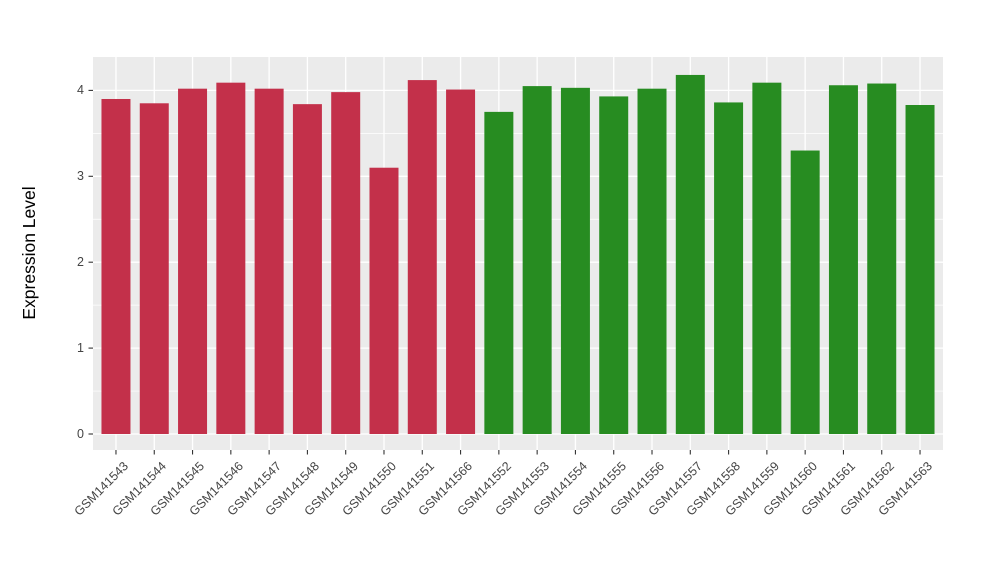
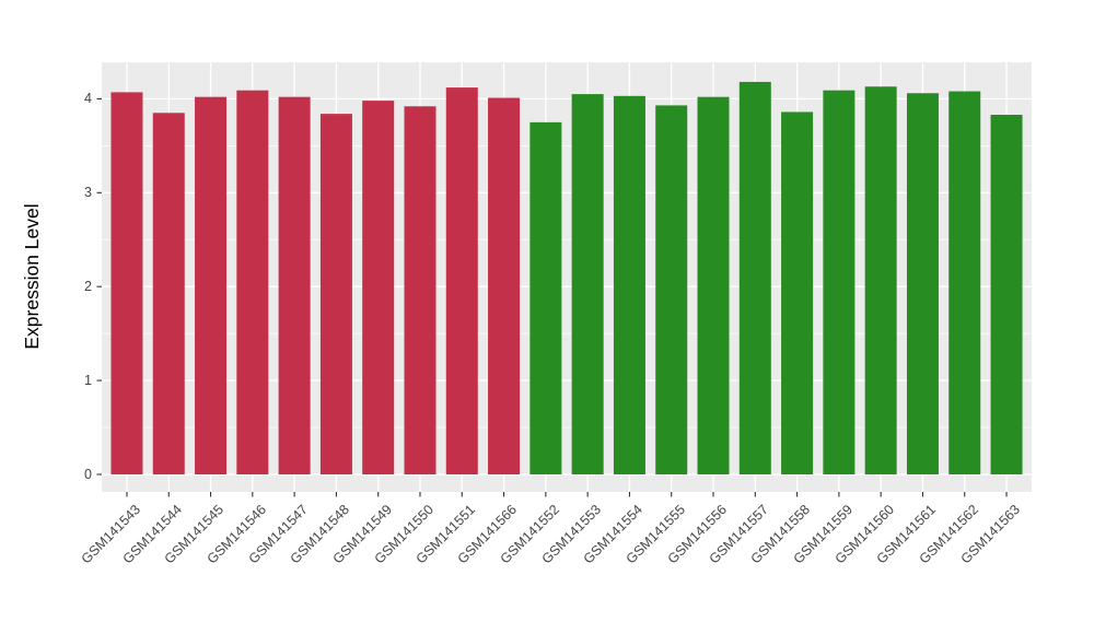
GSM141543: 3.9 -> 4.1
GSM141550: 3.1 -> 3.9
GSM141560: 3.3 -> 4.1
